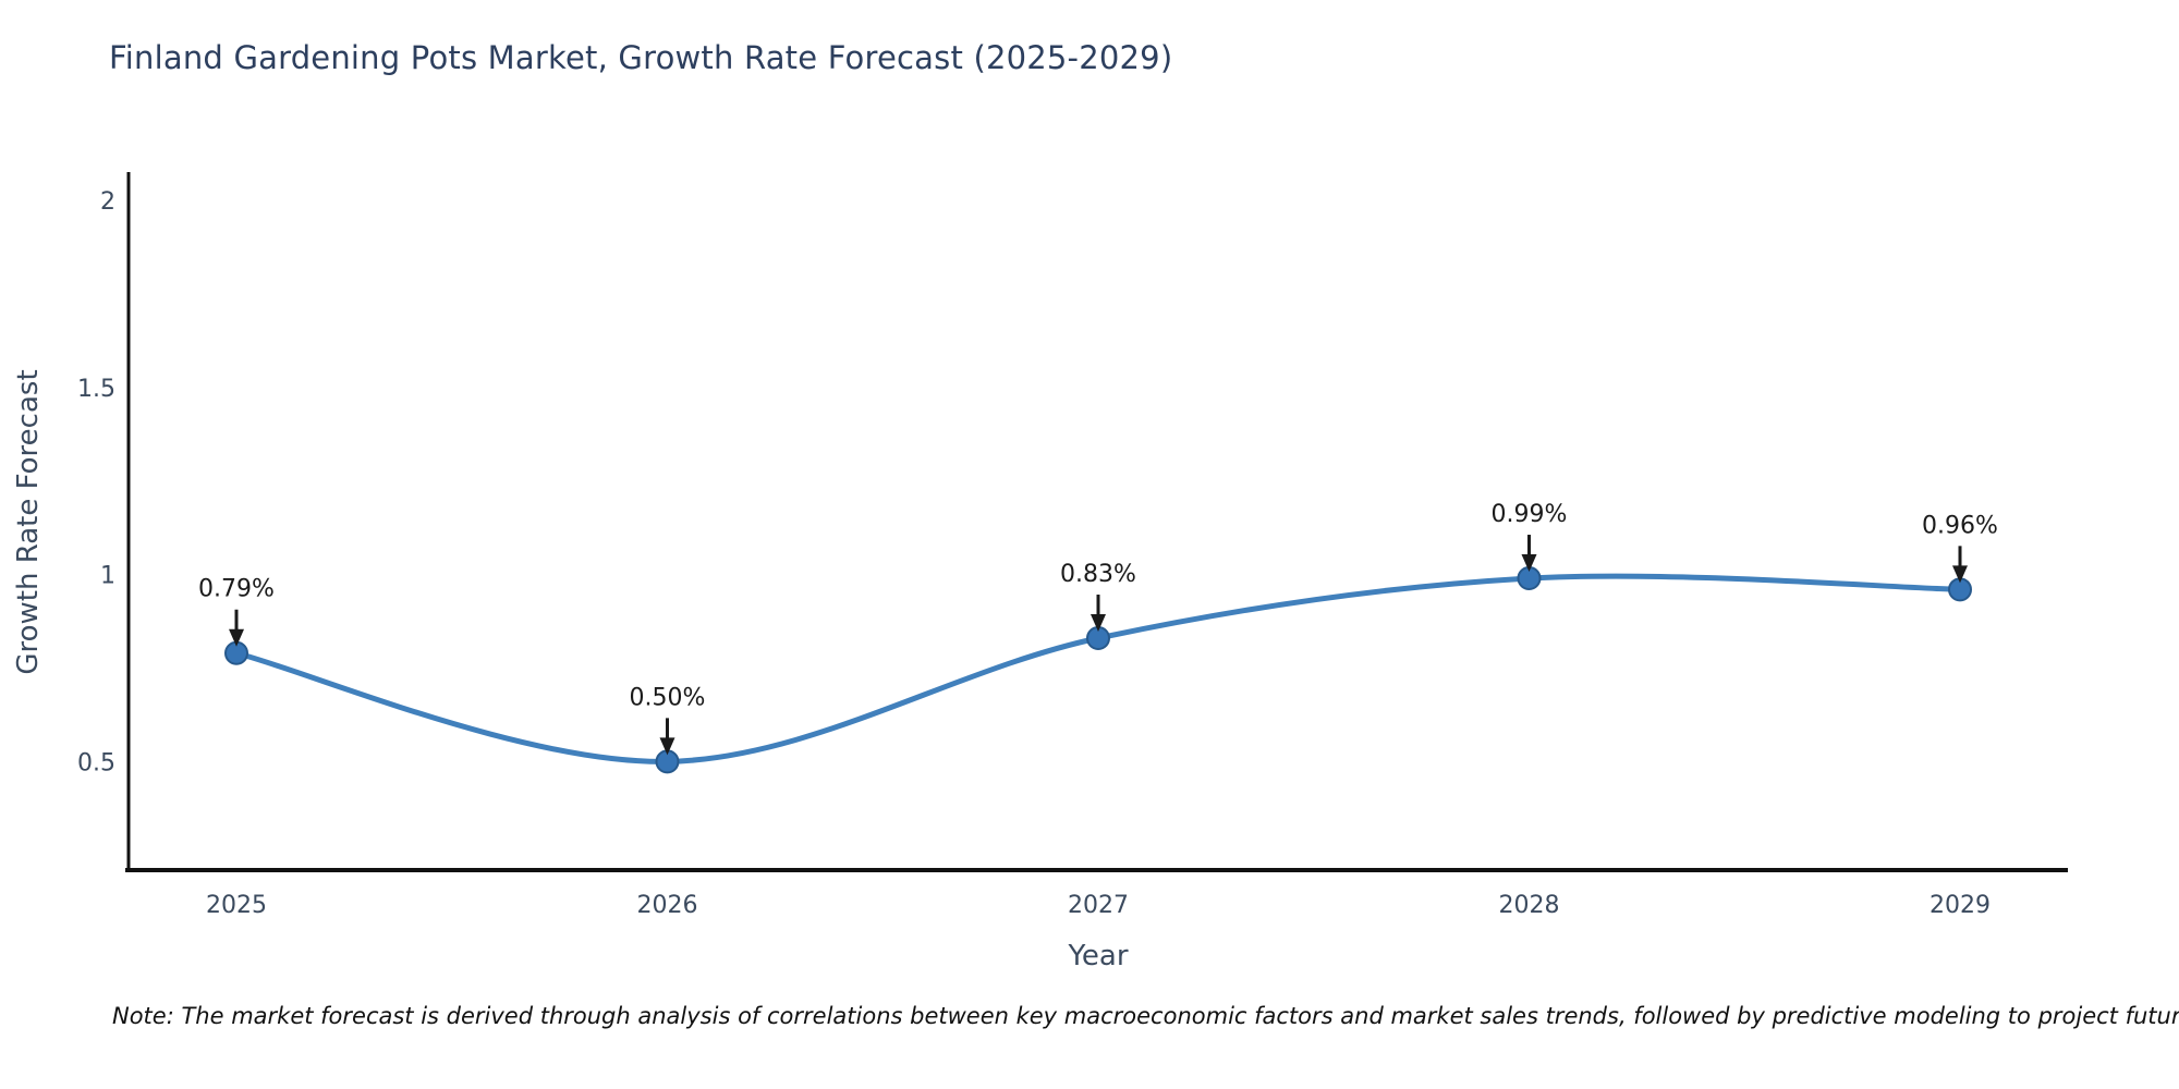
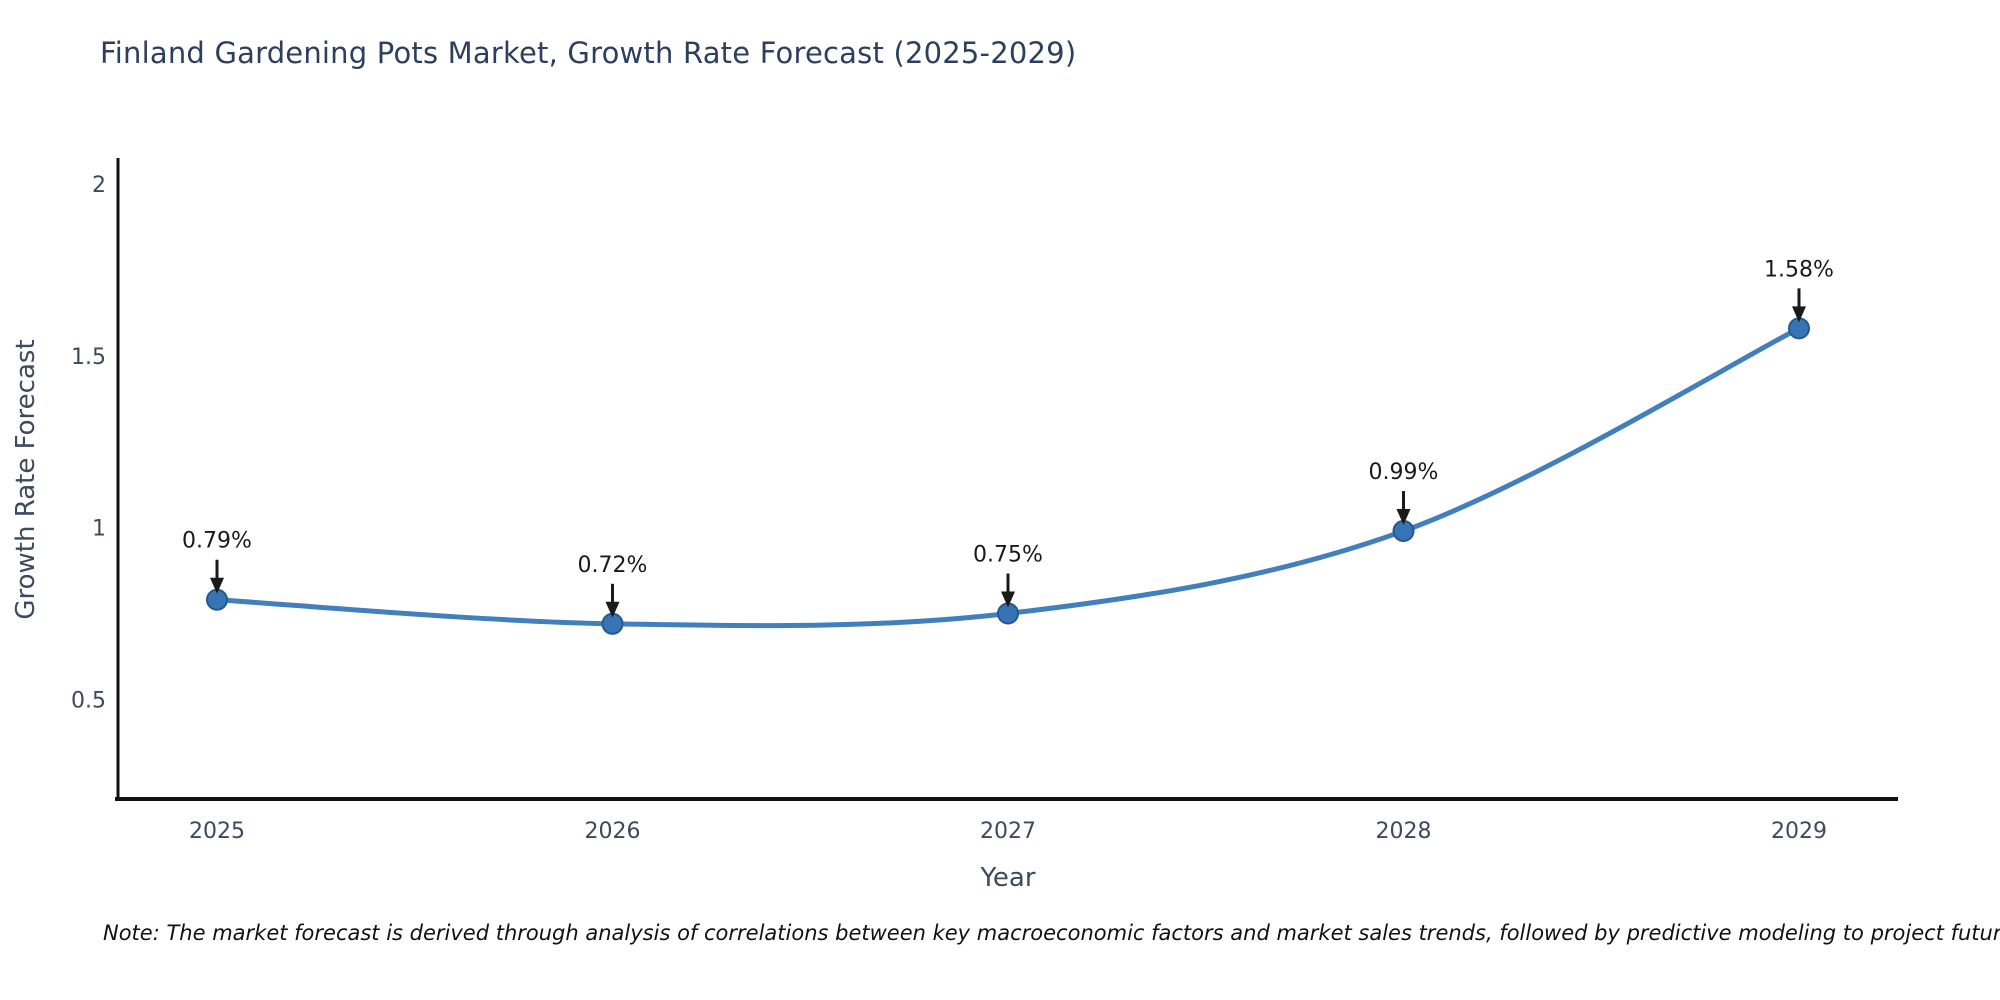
2026: 0.50% -> 0.72%
2027: 0.83% -> 0.75%
2029: 0.96% -> 1.58%
